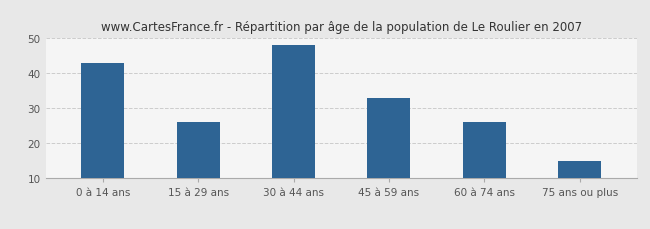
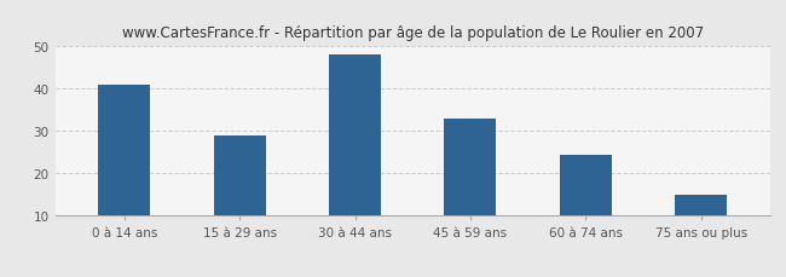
0 à 14 ans: 43.0 -> 41.0
15 à 29 ans: 26.0 -> 29.0
60 à 74 ans: 26.0 -> 24.5
